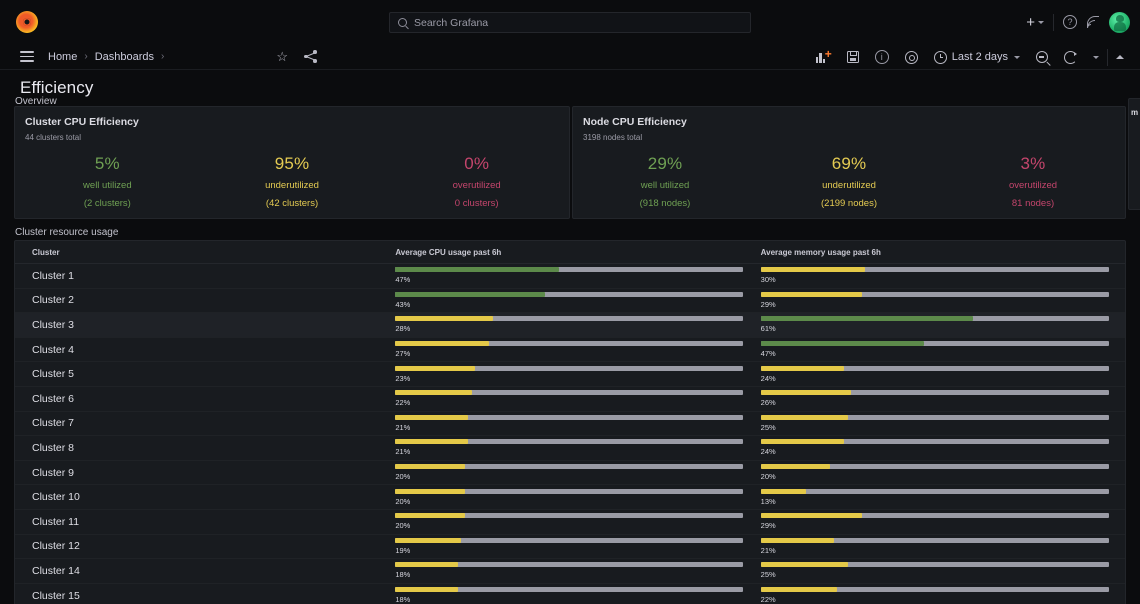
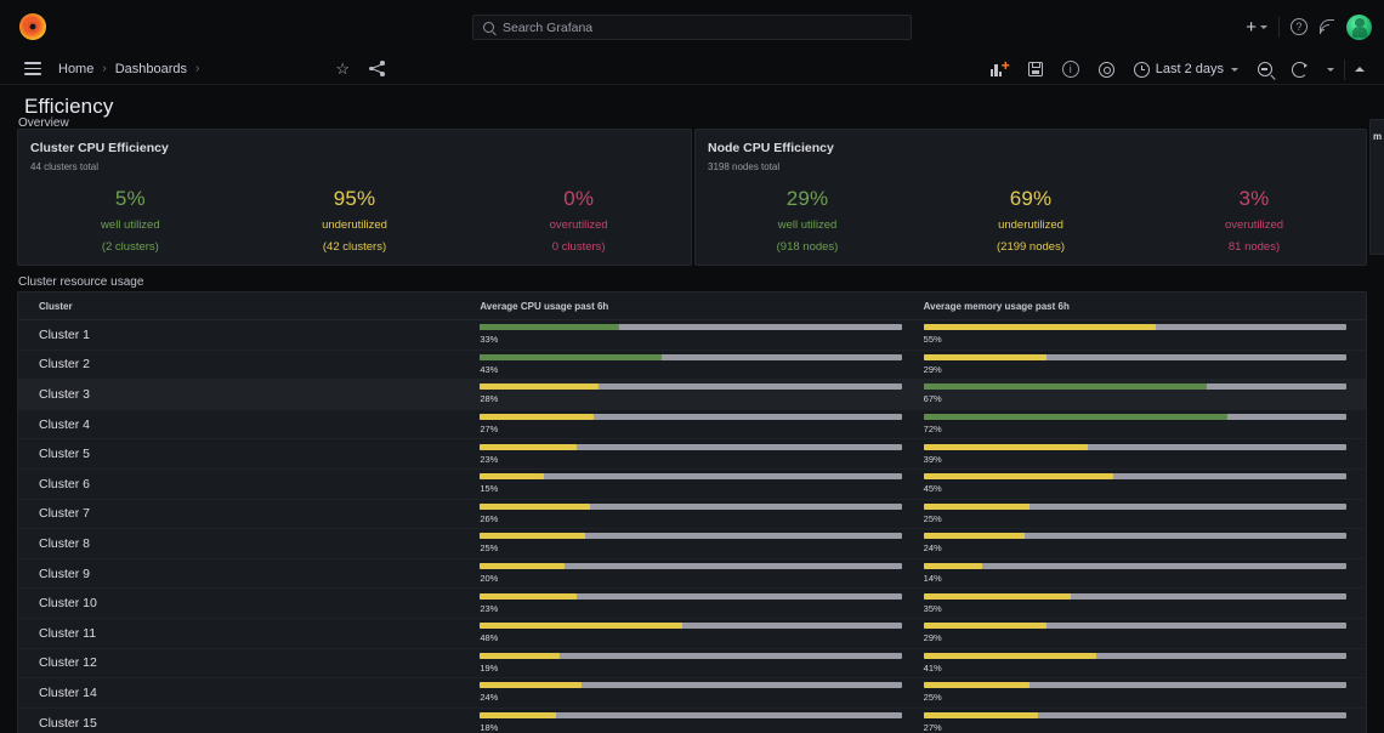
Average CPU usage past 6h/Cluster 1: 47% -> 33%
Average memory usage past 6h/Cluster 1: 30% -> 55%
Average memory usage past 6h/Cluster 3: 61% -> 67%
Average memory usage past 6h/Cluster 4: 47% -> 72%
Average memory usage past 6h/Cluster 5: 24% -> 39%
Average CPU usage past 6h/Cluster 6: 22% -> 15%
Average memory usage past 6h/Cluster 6: 26% -> 45%
Average CPU usage past 6h/Cluster 7: 21% -> 26%
Average CPU usage past 6h/Cluster 8: 21% -> 25%
Average memory usage past 6h/Cluster 9: 20% -> 14%
Average CPU usage past 6h/Cluster 10: 20% -> 23%
Average memory usage past 6h/Cluster 10: 13% -> 35%
Average CPU usage past 6h/Cluster 11: 20% -> 48%
Average memory usage past 6h/Cluster 12: 21% -> 41%
Average CPU usage past 6h/Cluster 14: 18% -> 24%
Average memory usage past 6h/Cluster 15: 22% -> 27%
